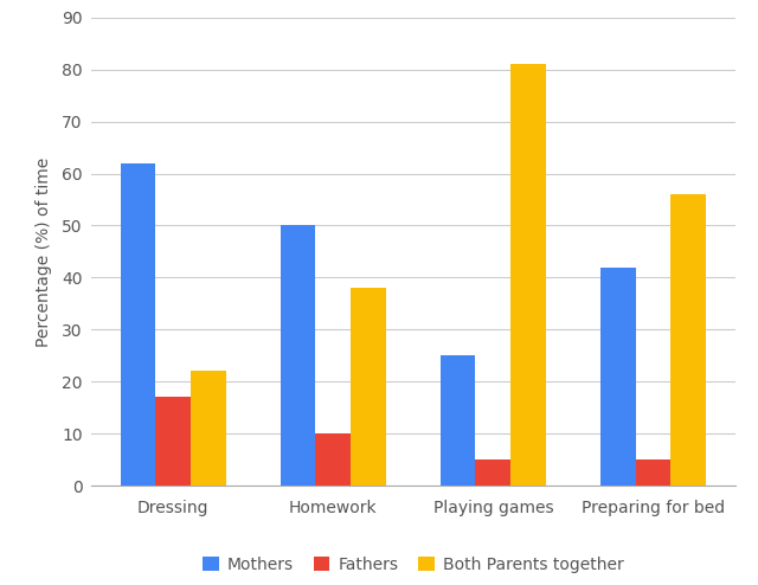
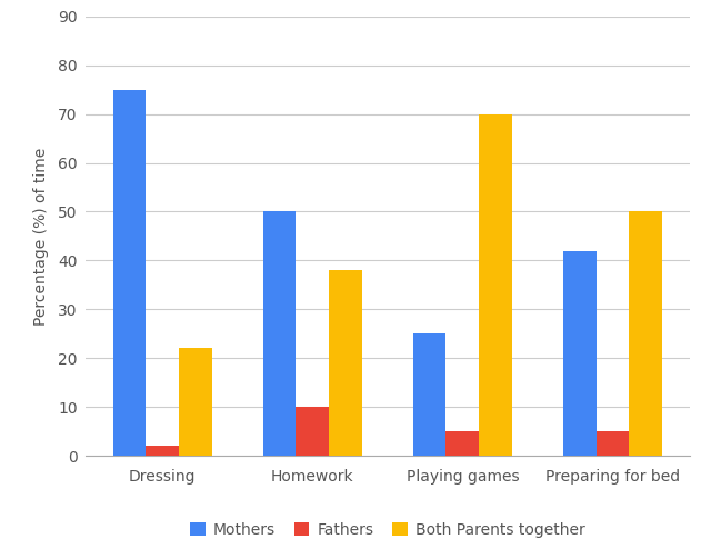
Mothers/Dressing: 62 -> 75
Fathers/Dressing: 17 -> 2
Both Parents together/Playing games: 81 -> 70
Both Parents together/Preparing for bed: 56 -> 50
